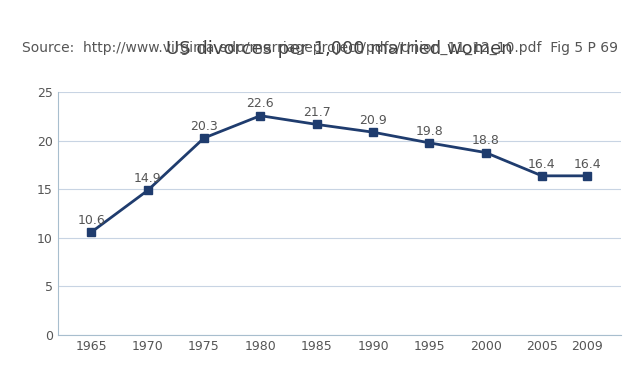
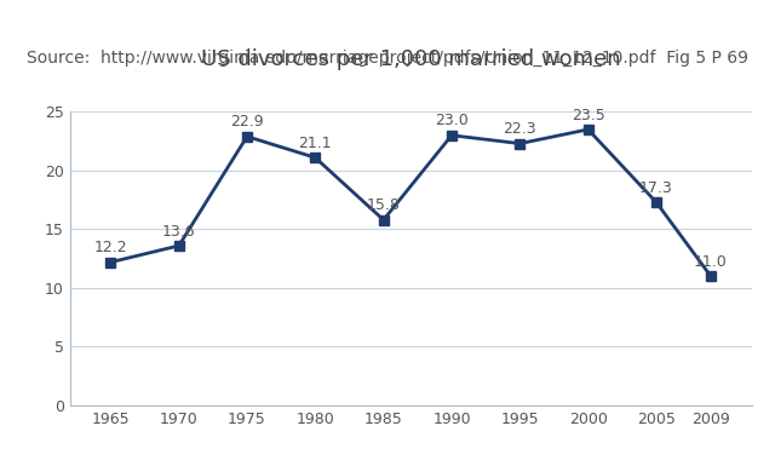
1965: 10.6 -> 12.2
1970: 14.9 -> 13.6
1975: 20.3 -> 22.9
1980: 22.6 -> 21.1
1985: 21.7 -> 15.8
1990: 20.9 -> 23.0
1995: 19.8 -> 22.3
2000: 18.8 -> 23.5
2005: 16.4 -> 17.3
2009: 16.4 -> 11.0
